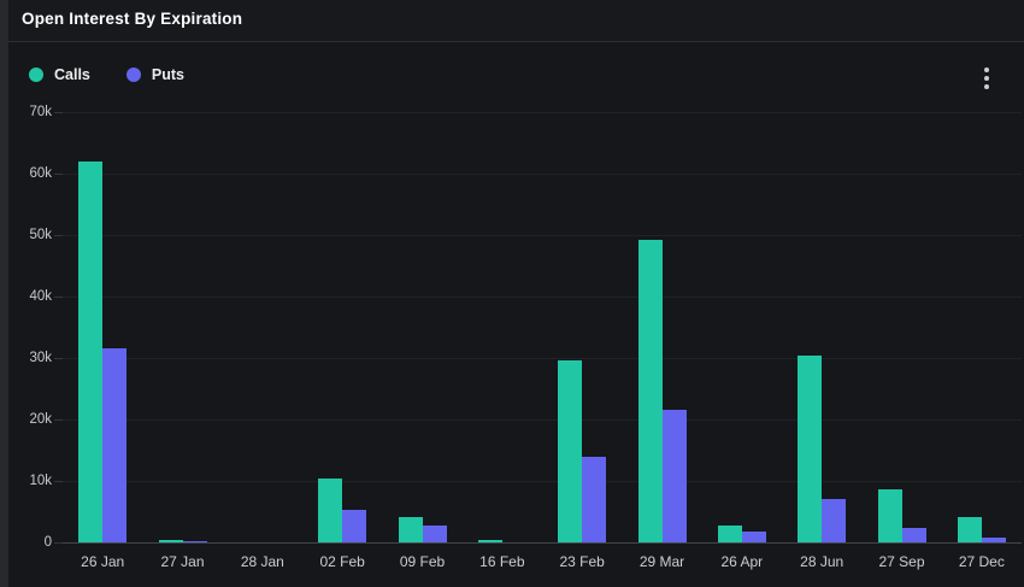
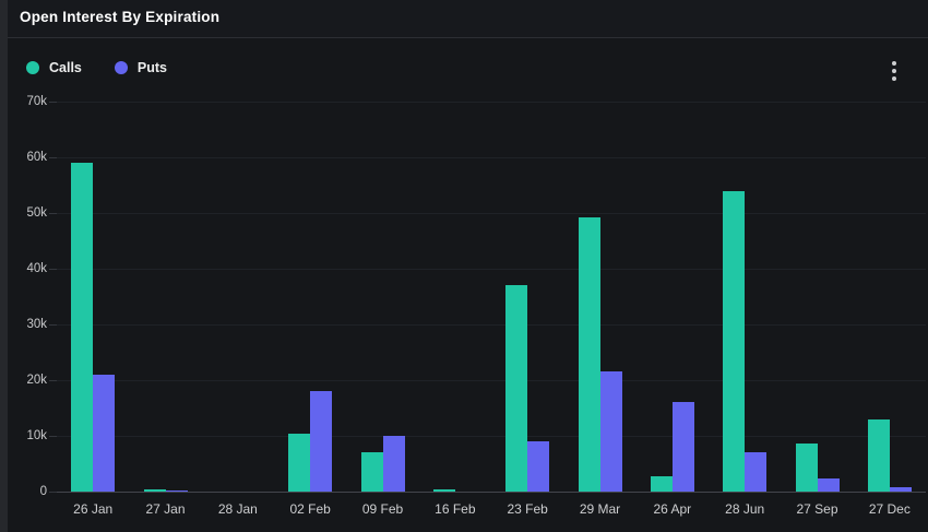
Calls/26 Jan: 62k -> 59k
Puts/26 Jan: 32k -> 21k
Puts/02 Feb: 5k -> 18k
Calls/09 Feb: 4k -> 7k
Puts/09 Feb: 3k -> 10k
Calls/23 Feb: 30k -> 37k
Puts/23 Feb: 14k -> 9k
Puts/26 Apr: 2k -> 16k
Calls/28 Jun: 30k -> 54k
Calls/27 Dec: 4k -> 13k
